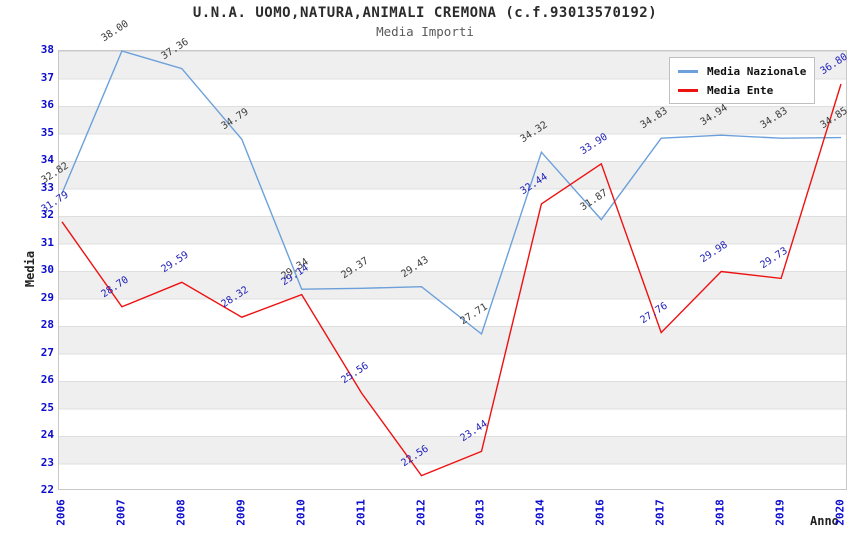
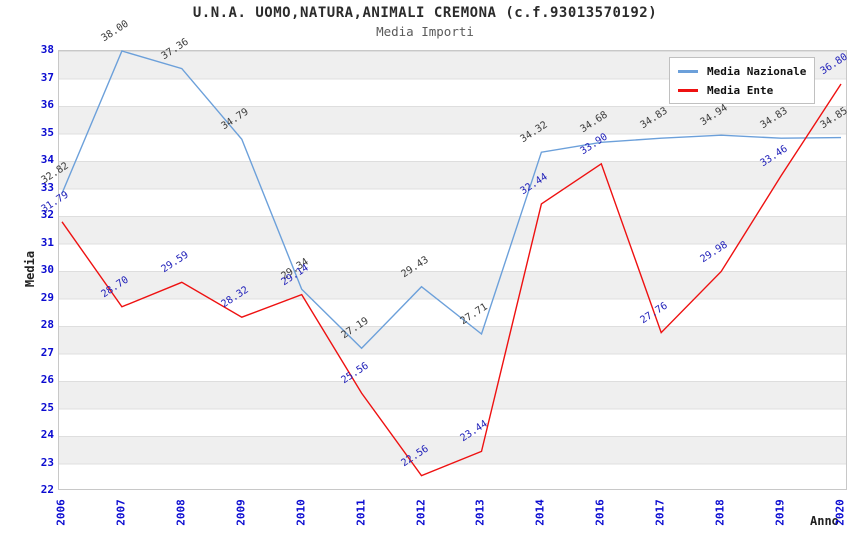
Media Nazionale/2011: 29.37 -> 27.19
Media Nazionale/2016: 31.87 -> 34.68
Media Ente/2019: 29.73 -> 33.46
